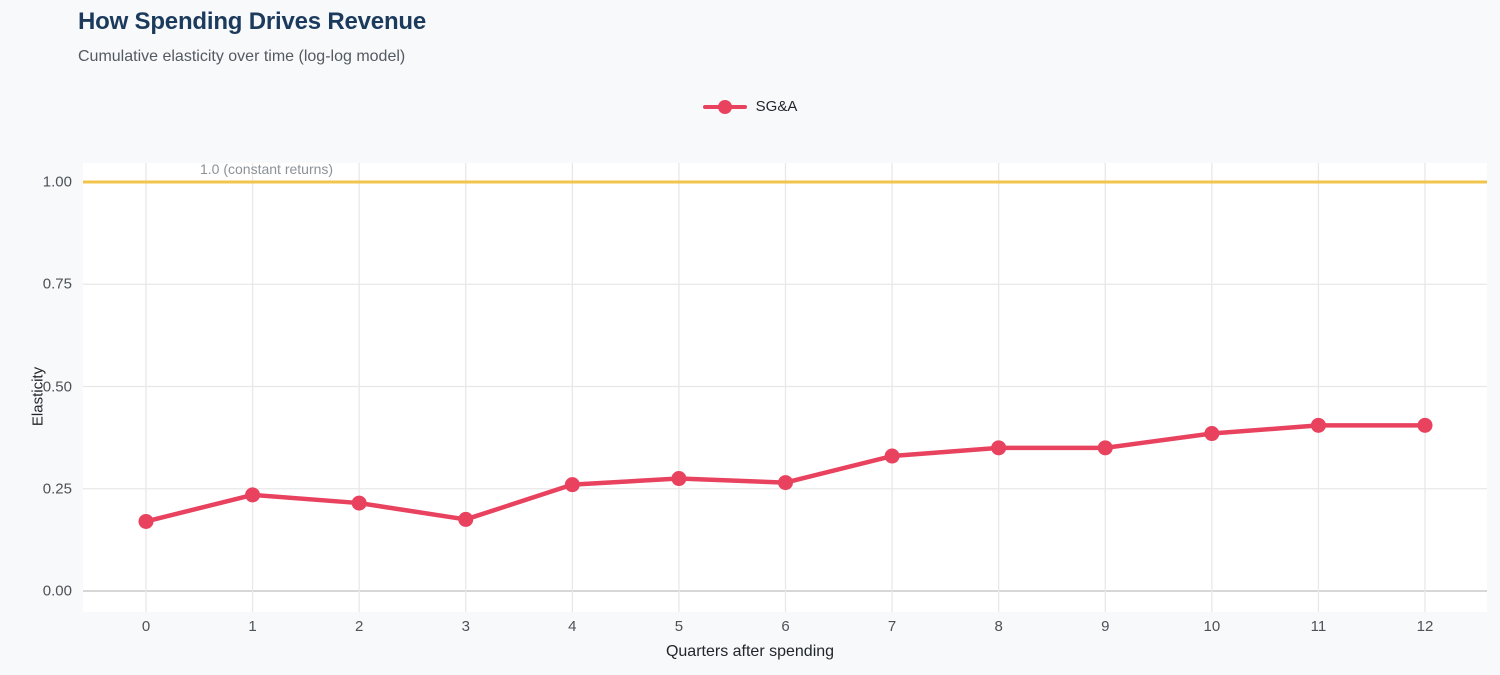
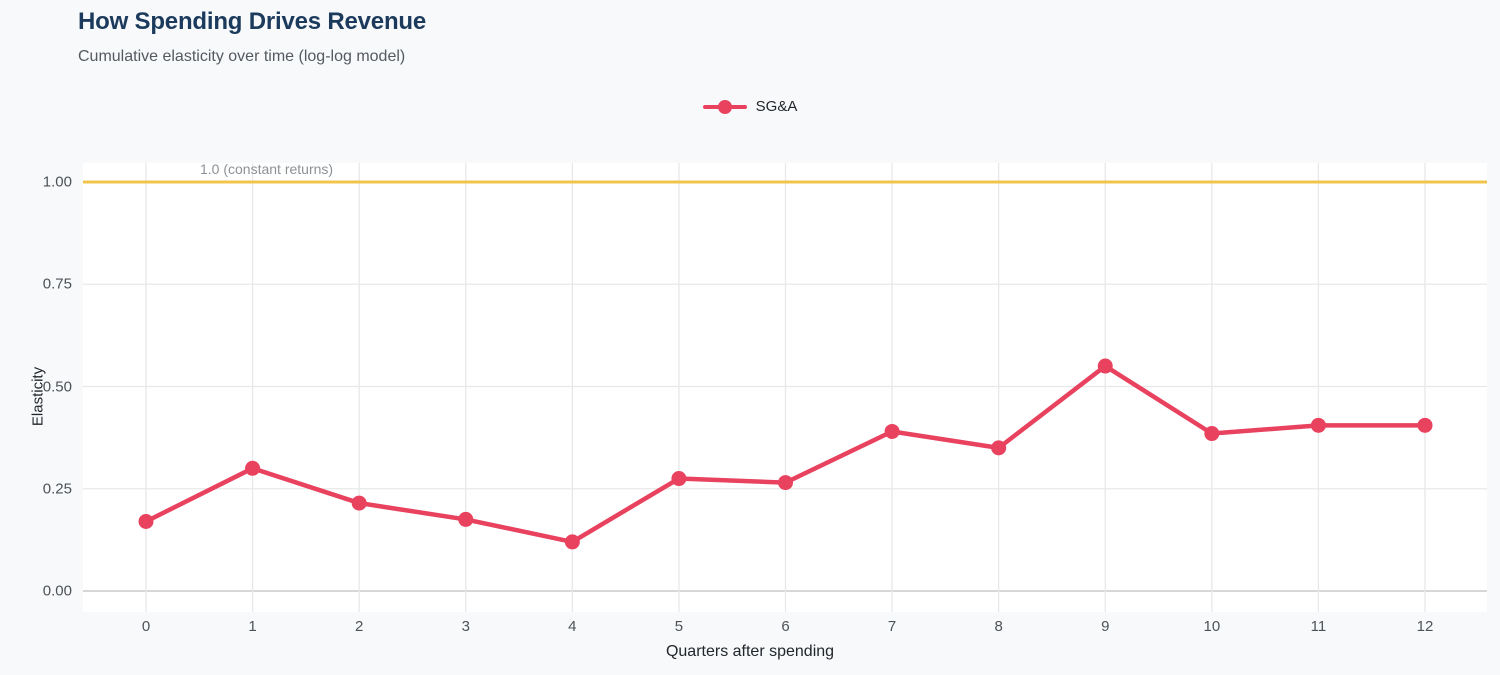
1: 0.23 -> 0.30
4: 0.26 -> 0.12
7: 0.33 -> 0.39
9: 0.35 -> 0.55
